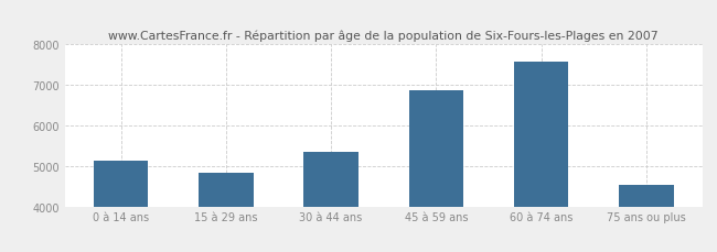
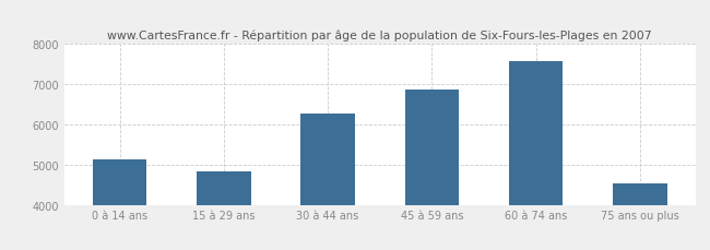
30 à 44 ans: 5350 -> 6280
